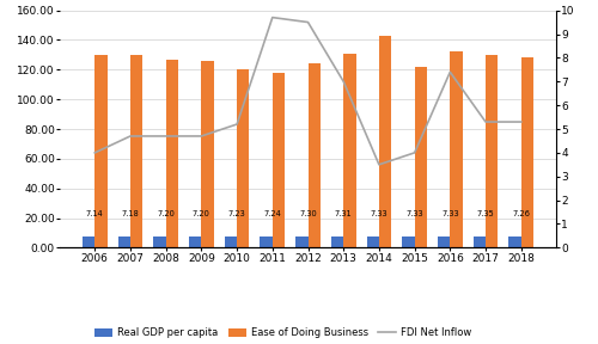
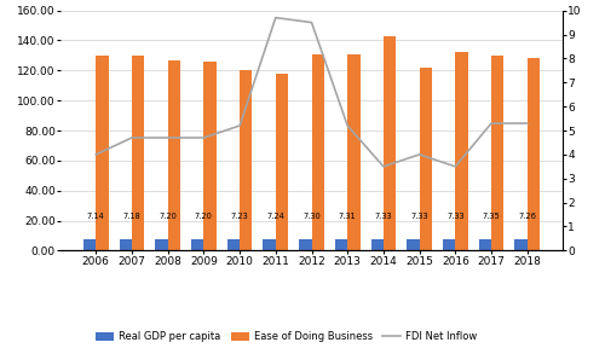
Ease of Doing Business/2012: 124 -> 131
FDI Net Inflow/2013: 7.0 -> 5.2
FDI Net Inflow/2016: 7.4 -> 3.5
